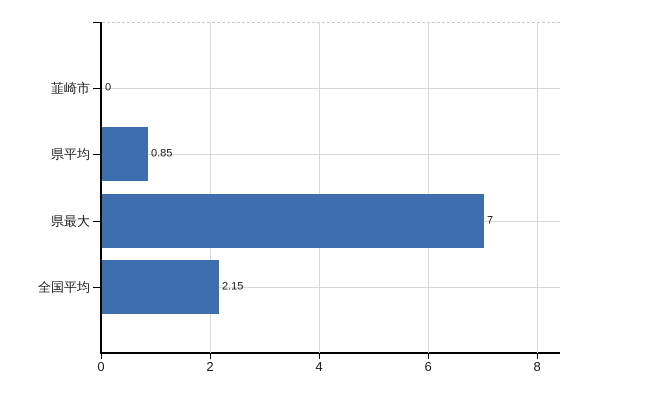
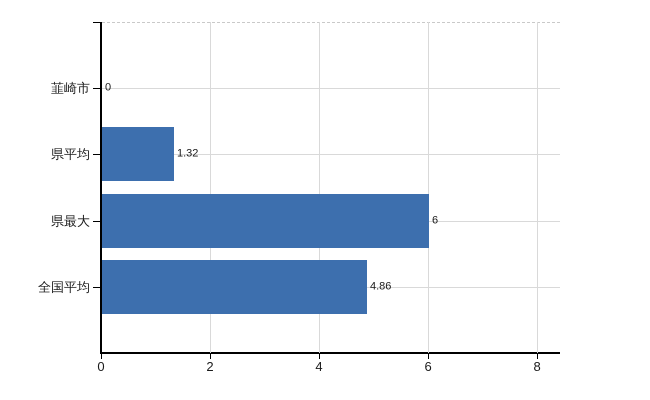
県平均: 0.85 -> 1.32
県最大: 7 -> 6
全国平均: 2.15 -> 4.86
